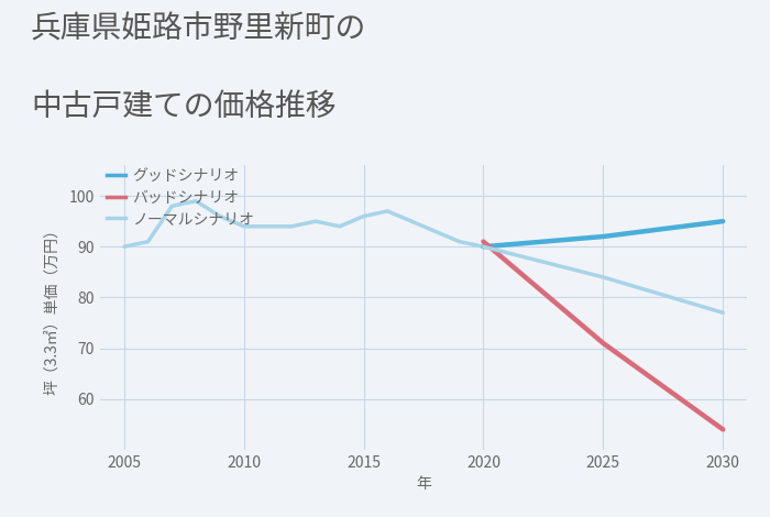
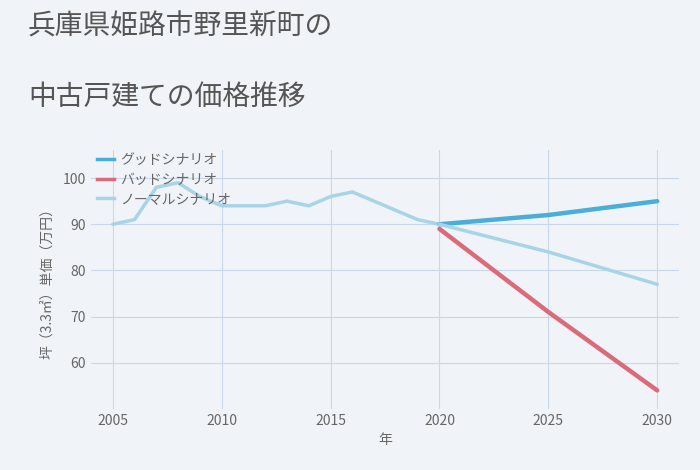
バッドシナリオ/2020: 91 -> 89
